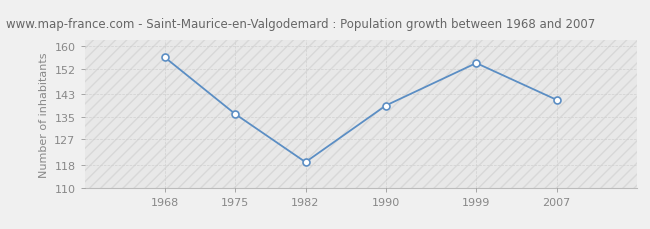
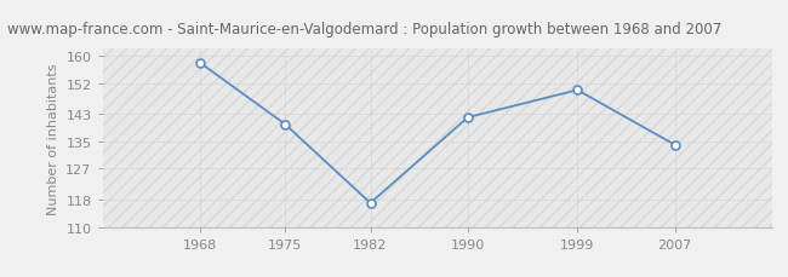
1968: 156 -> 158
1975: 136 -> 140
1982: 119 -> 117
1990: 139 -> 142
1999: 154 -> 150
2007: 141 -> 134
